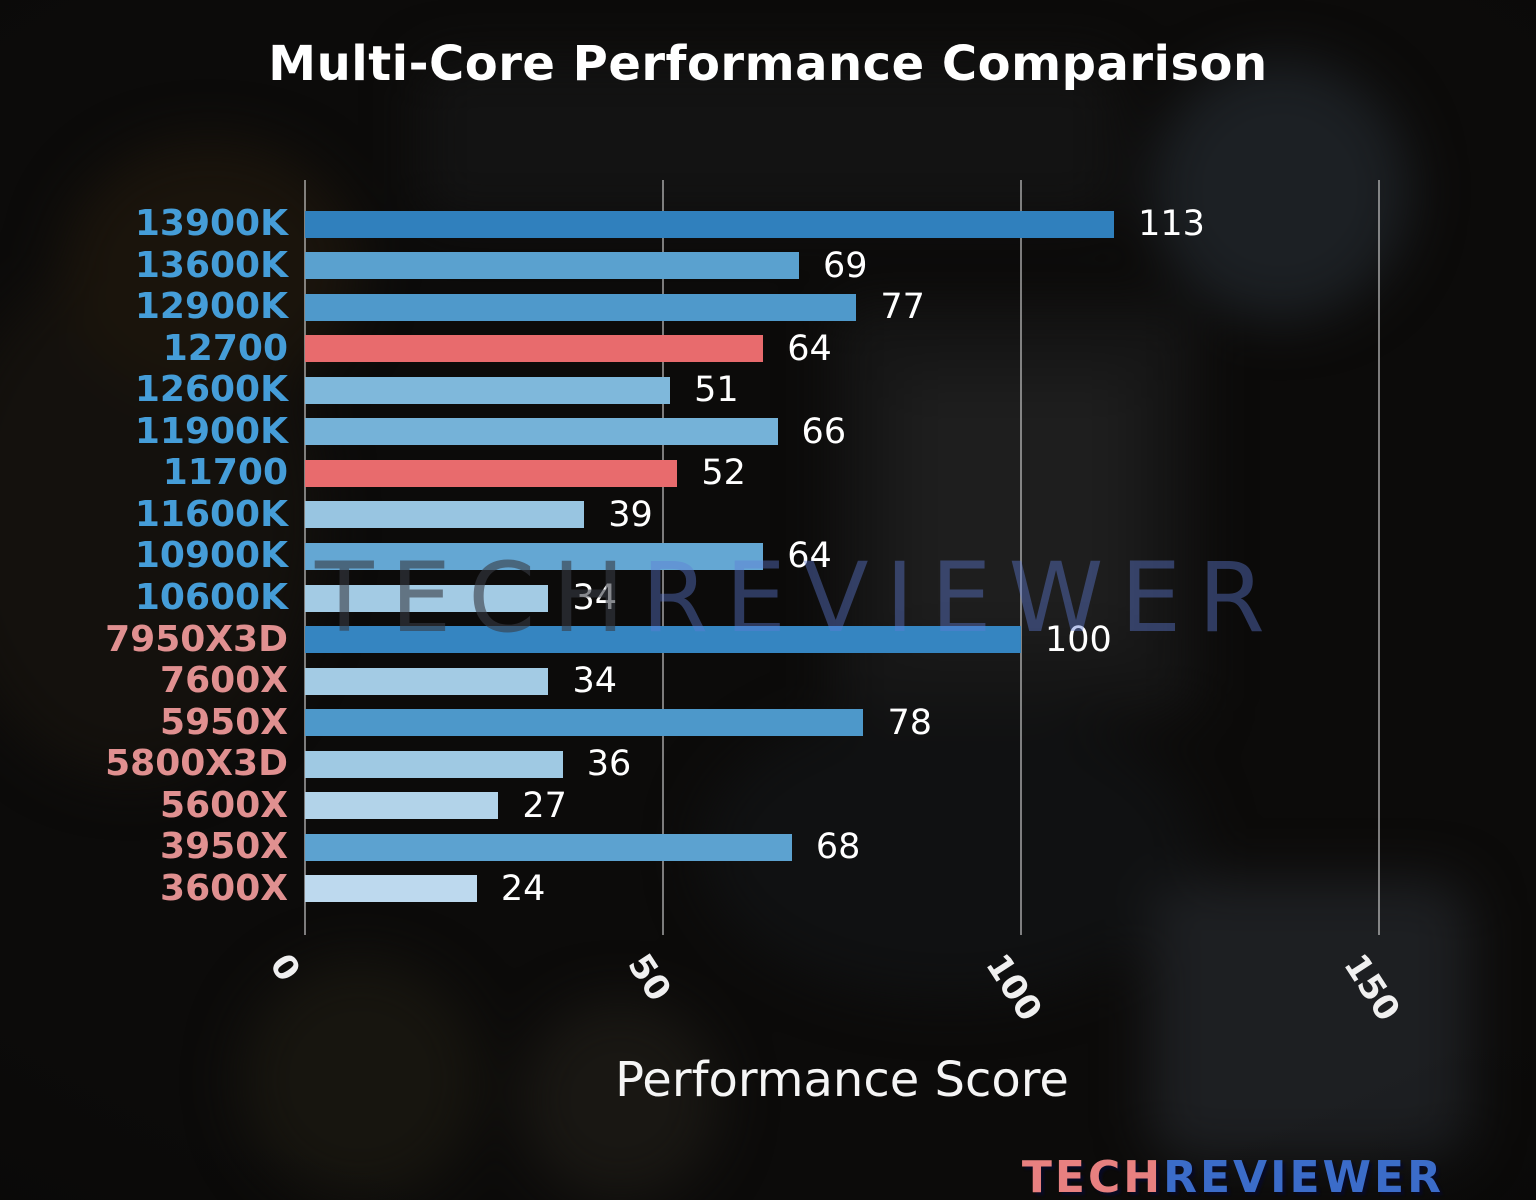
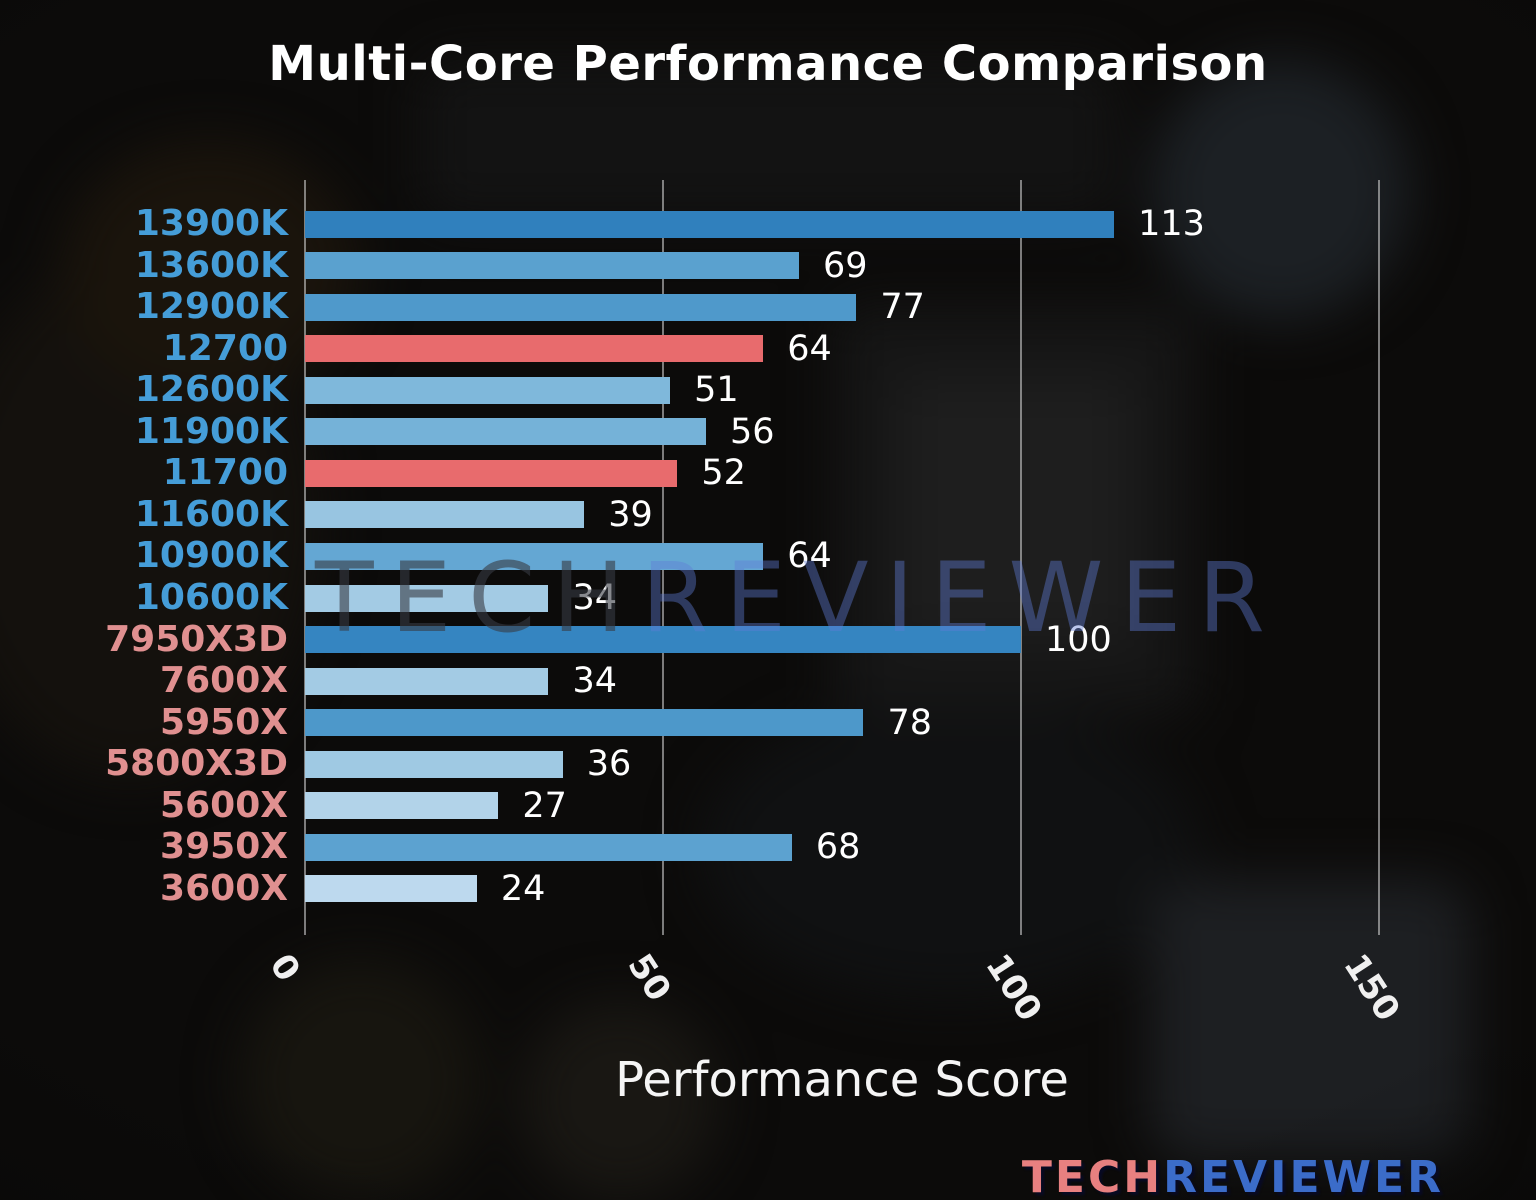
11900K: 66 -> 56
